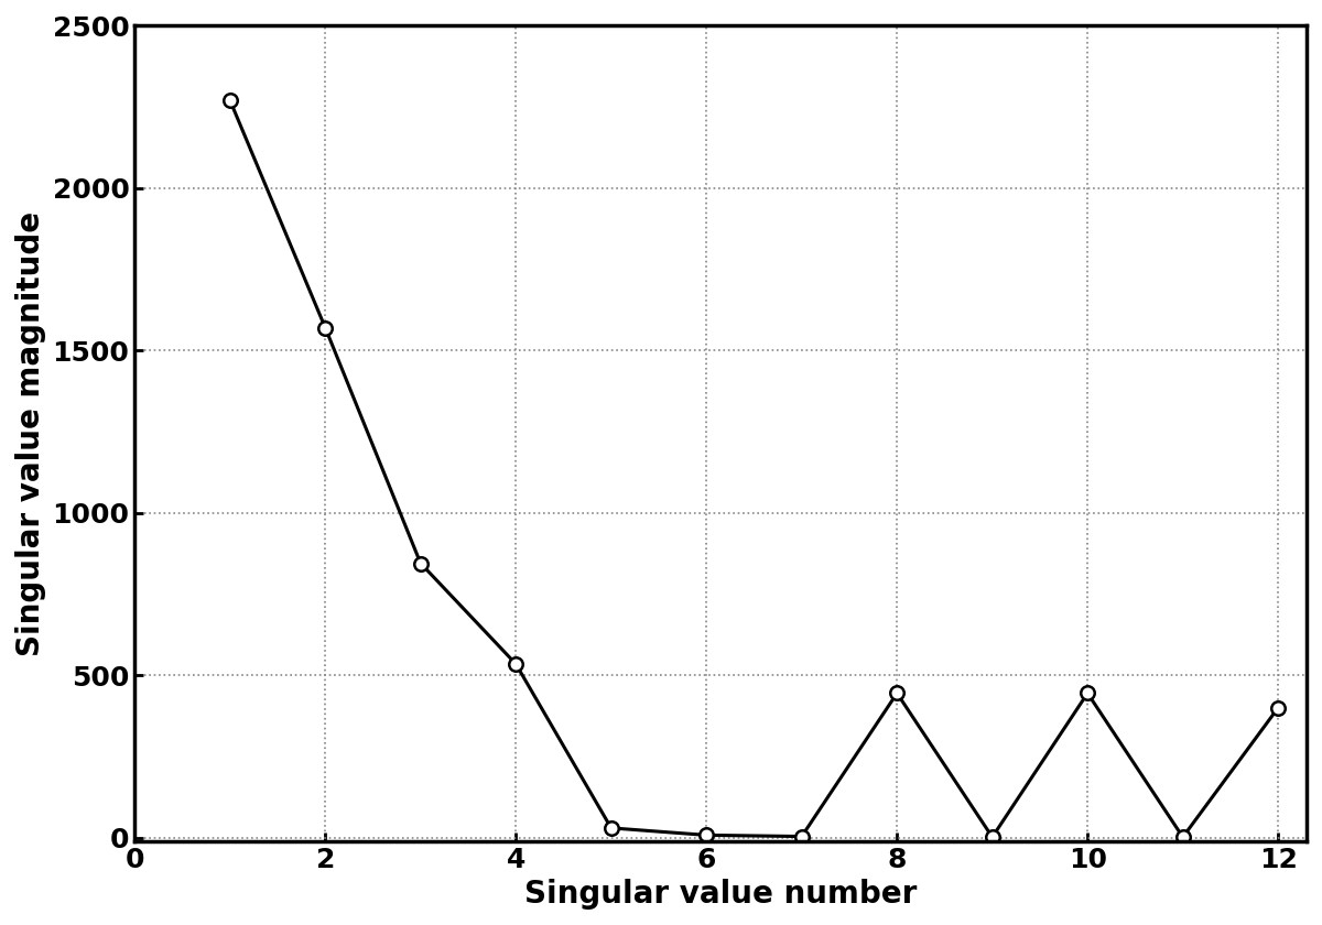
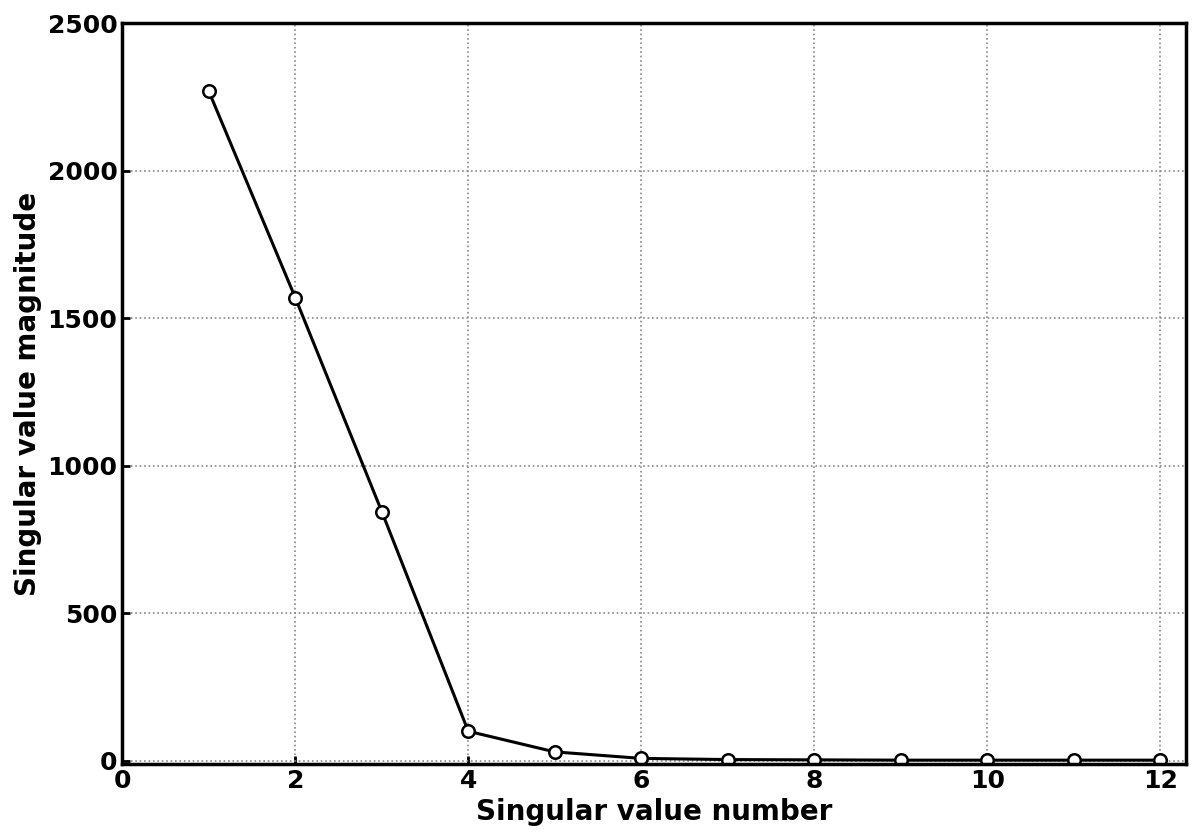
4: 535 -> 100
8: 445 -> 3
10: 445 -> 2
12: 400 -> 2
